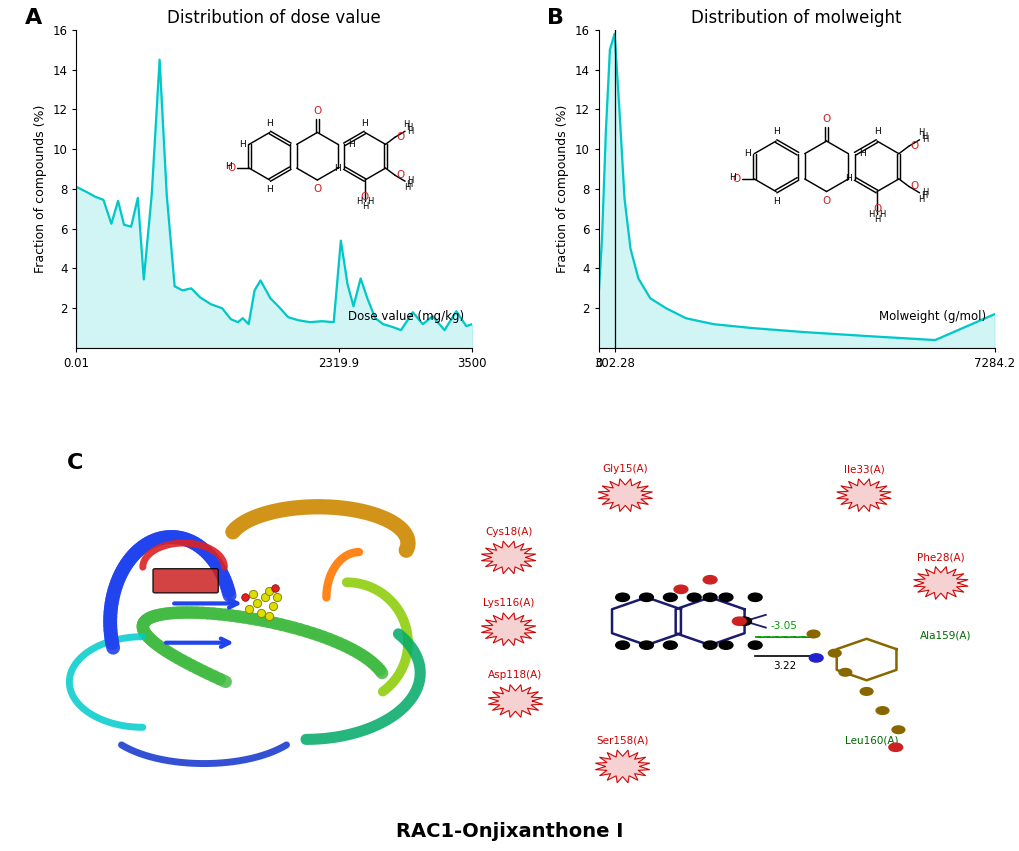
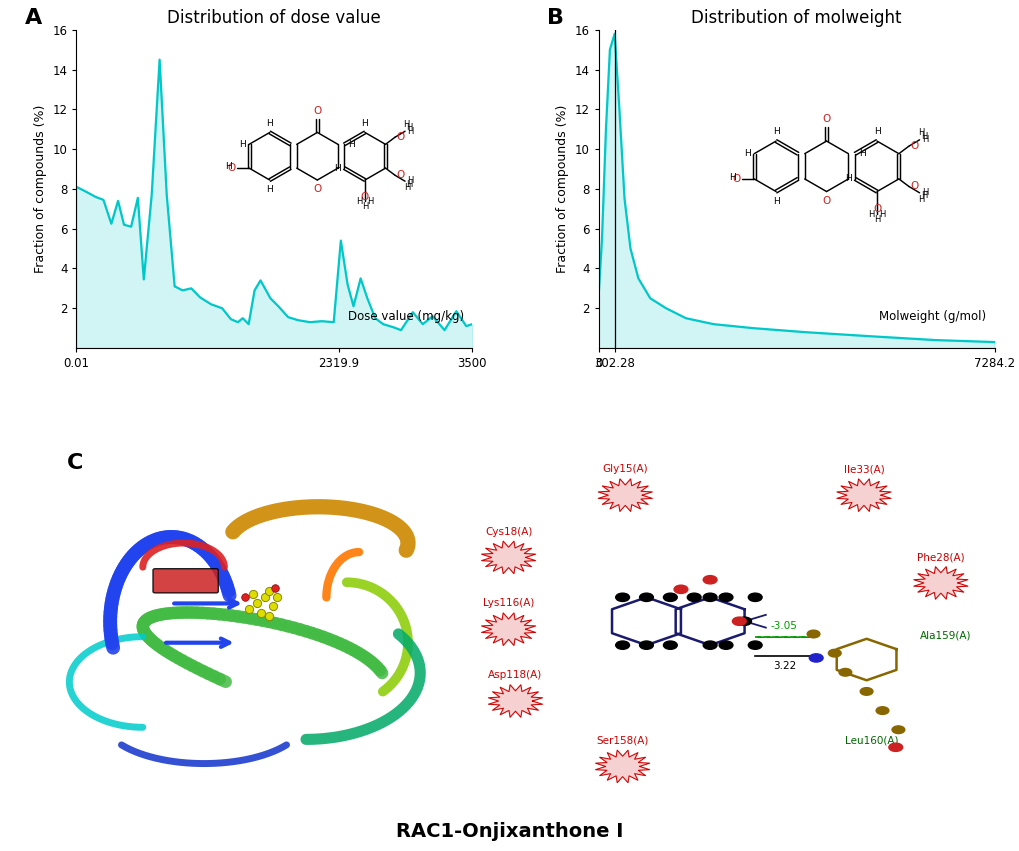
Distribution of molweight/7284.2: 1.7 -> 0.3
